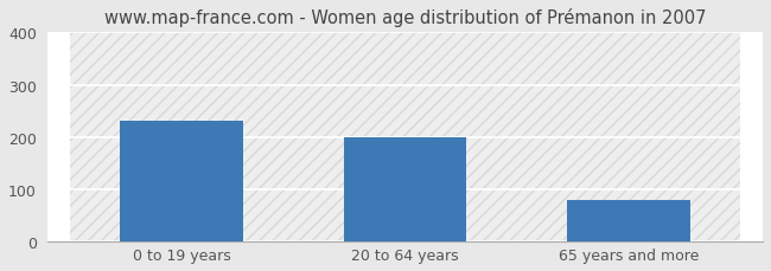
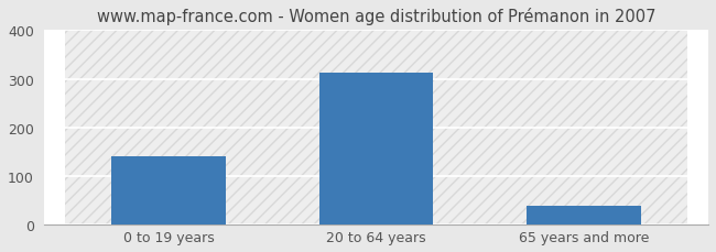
0 to 19 years: 230 -> 140
20 to 64 years: 200 -> 313
65 years and more: 80 -> 38
